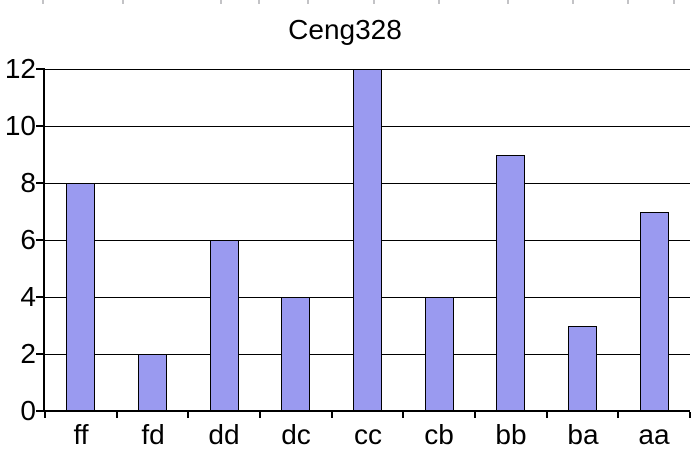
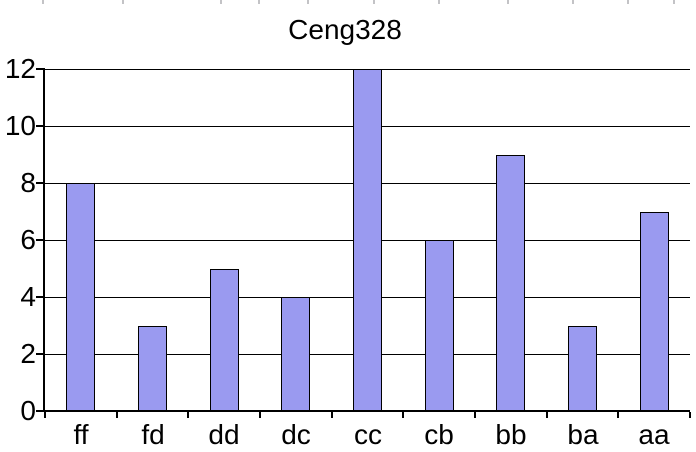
fd: 2 -> 3
dd: 6 -> 5
cb: 4 -> 6
